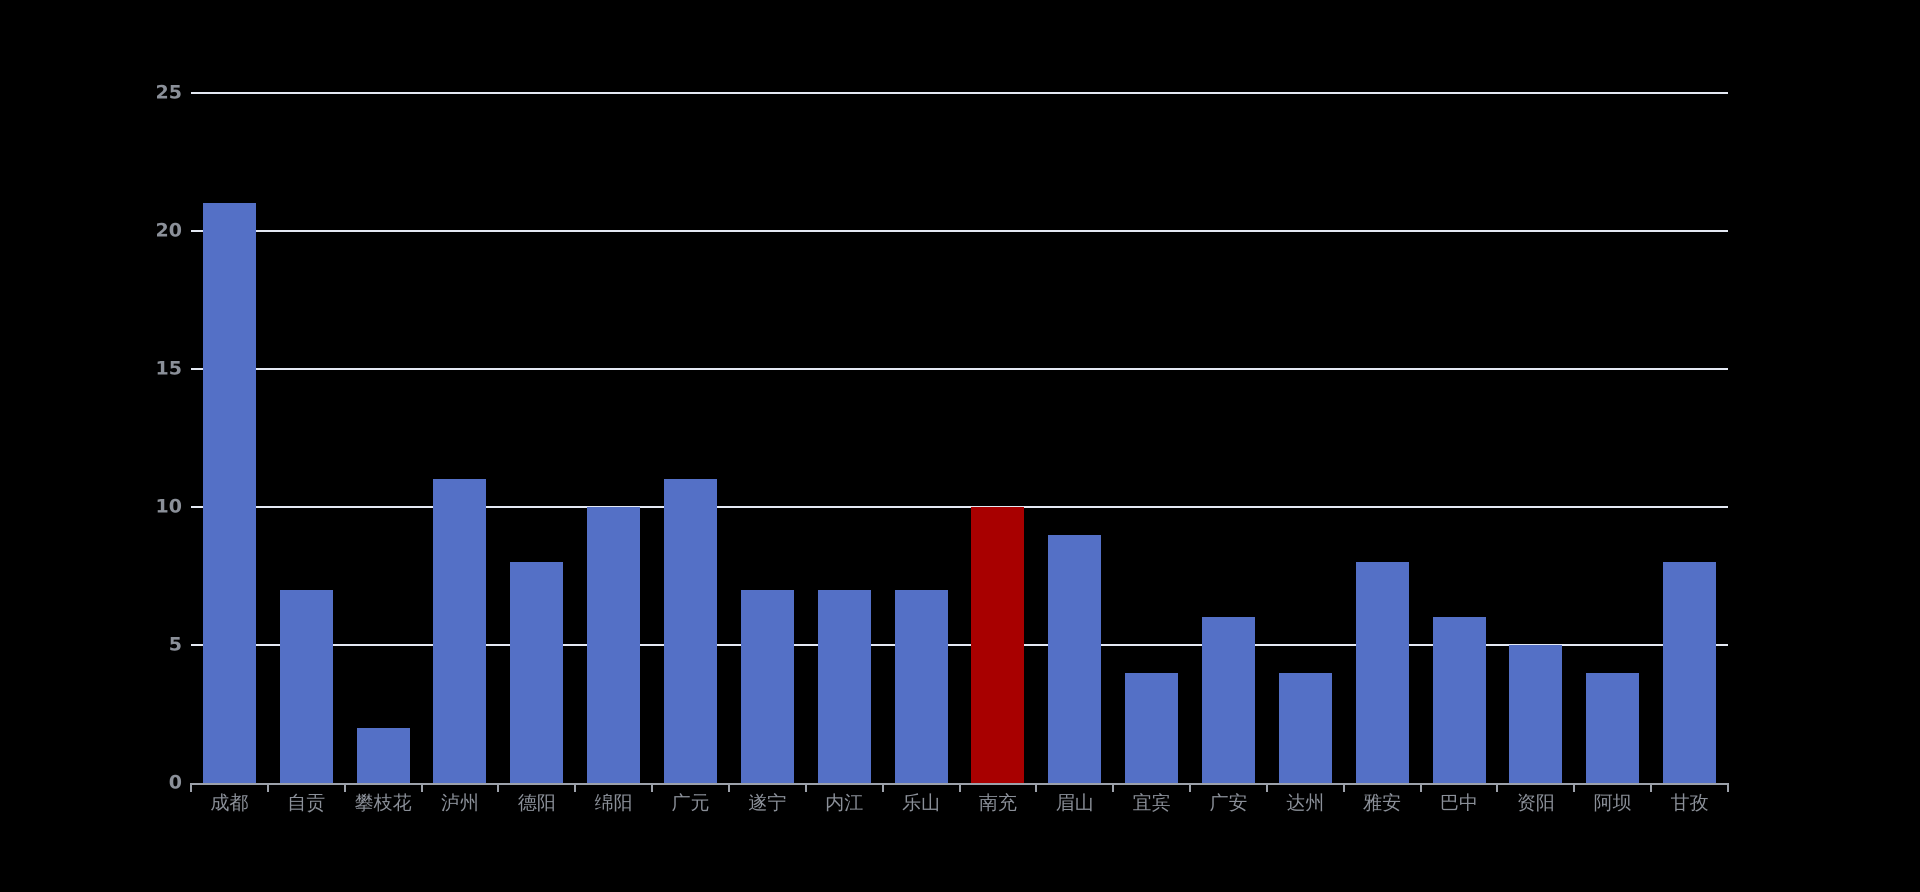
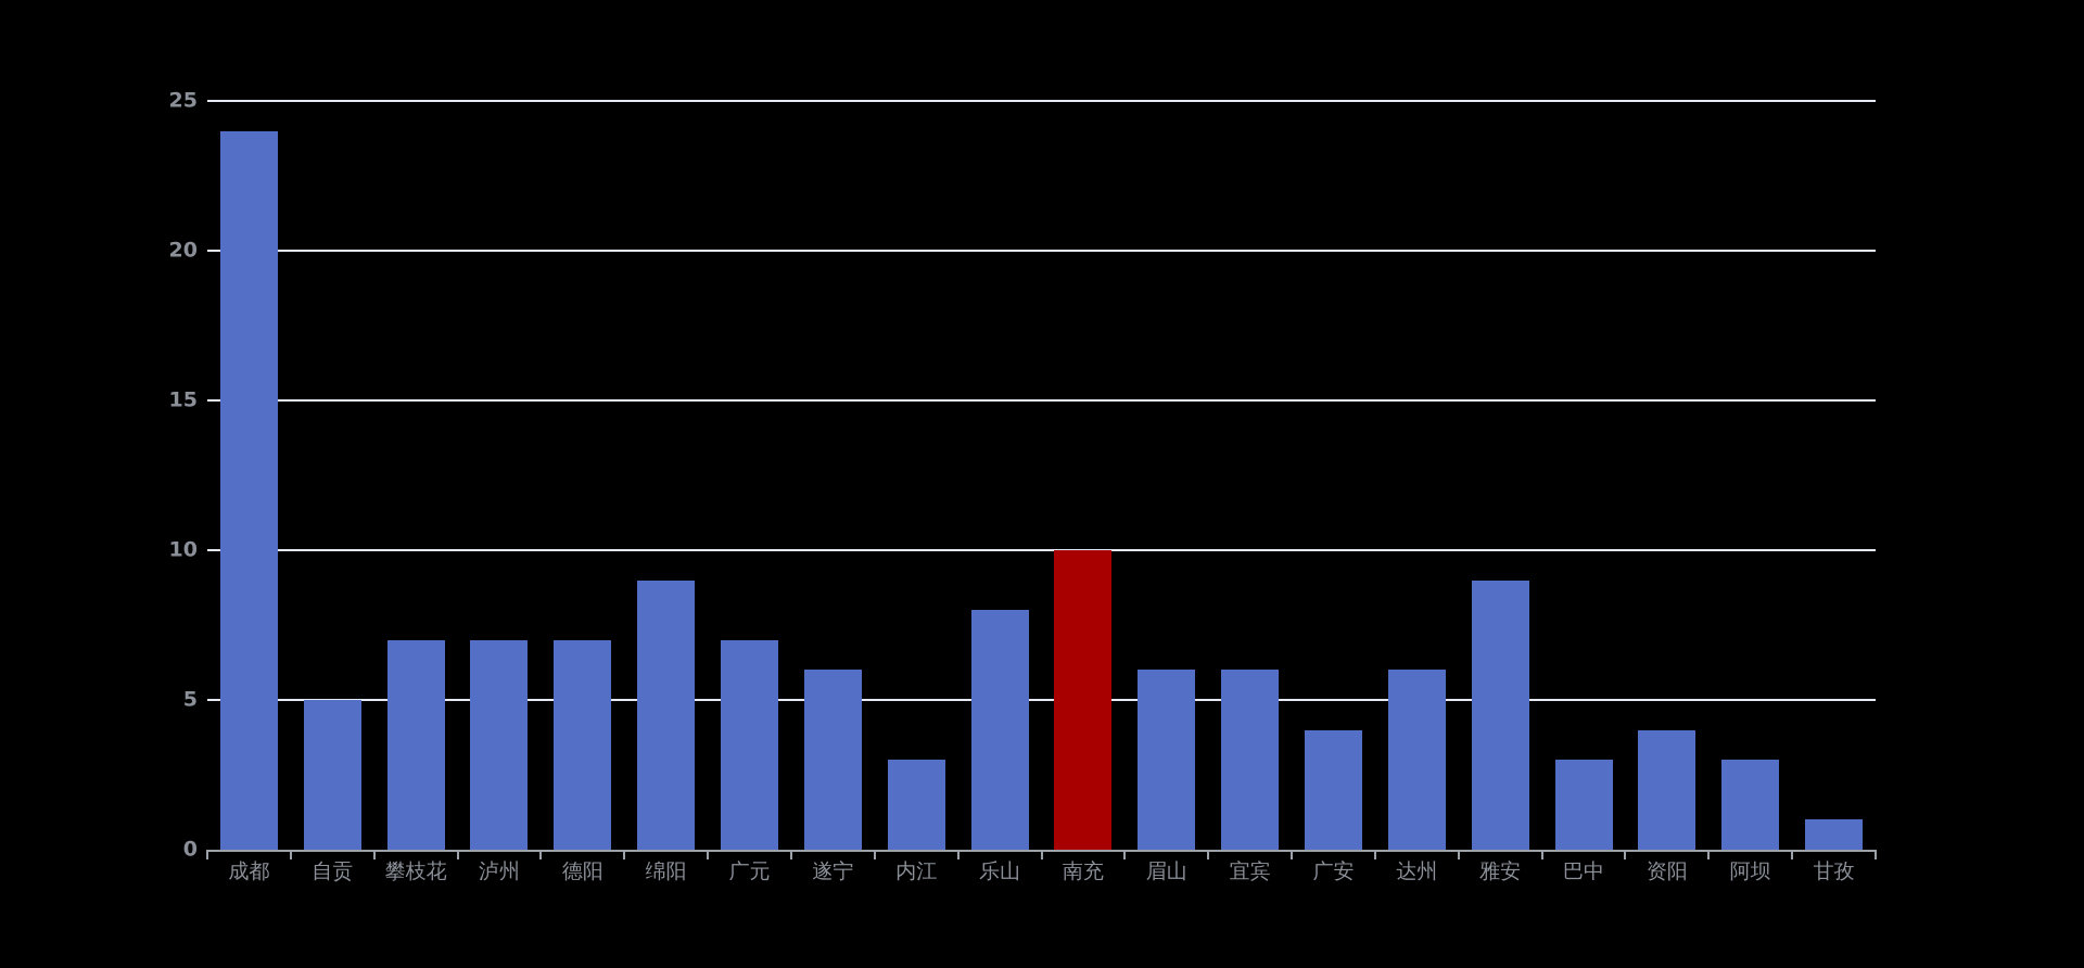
成都: 21 -> 24
自贡: 7 -> 5
攀枝花: 2 -> 7
泸州: 11 -> 7
德阳: 8 -> 7
绵阳: 10 -> 9
广元: 11 -> 7
遂宁: 7 -> 6
内江: 7 -> 3
乐山: 7 -> 8
眉山: 9 -> 6
宜宾: 4 -> 6
广安: 6 -> 4
达州: 4 -> 6
雅安: 8 -> 9
巴中: 6 -> 3
资阳: 5 -> 4
阿坝: 4 -> 3
甘孜: 8 -> 1
